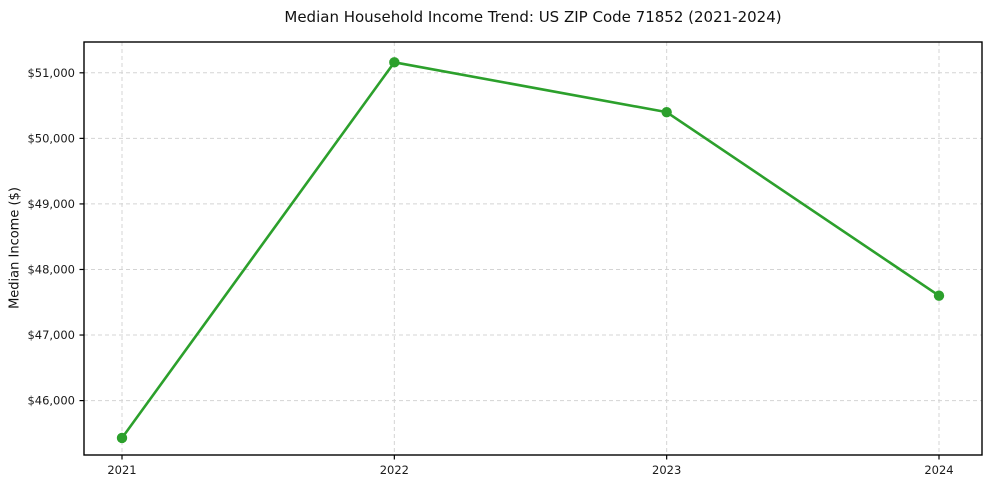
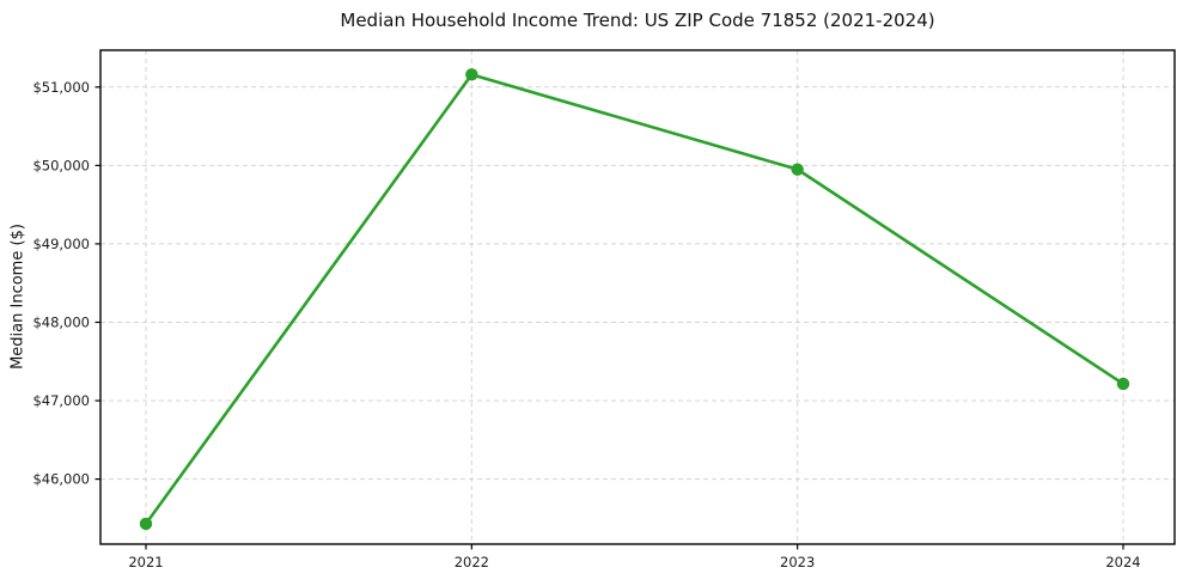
2023: $50400 -> $50000
2024: $47600 -> $47200
